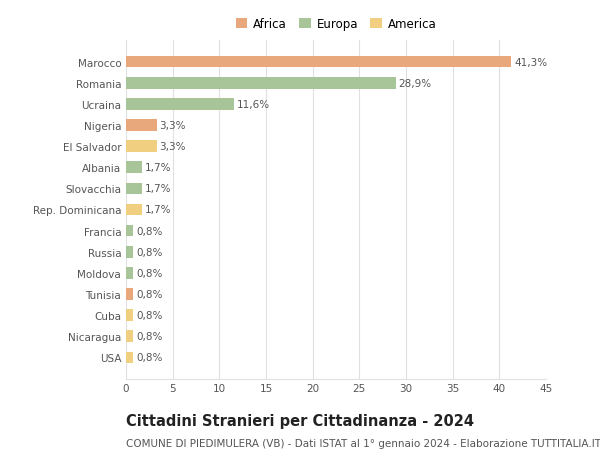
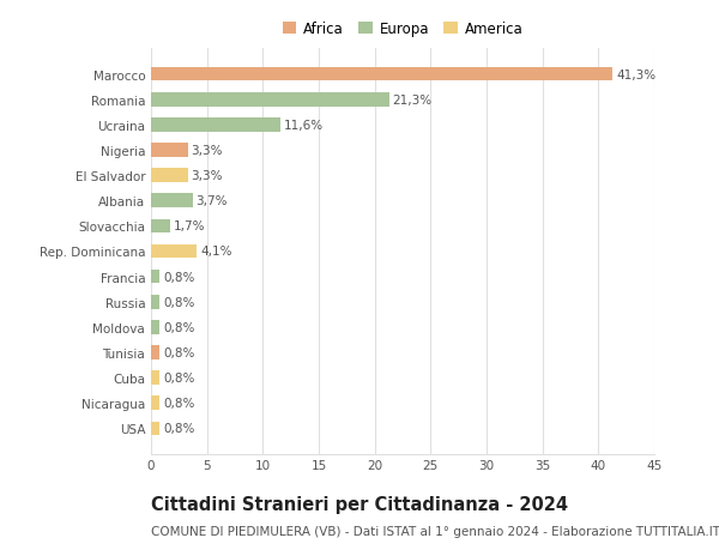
Romania: 28,9% -> 21,3%
Albania: 1,7% -> 3,7%
Rep. Dominicana: 1,7% -> 4,1%
